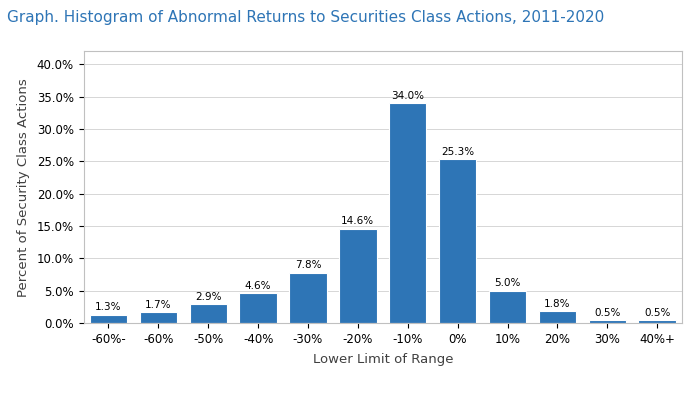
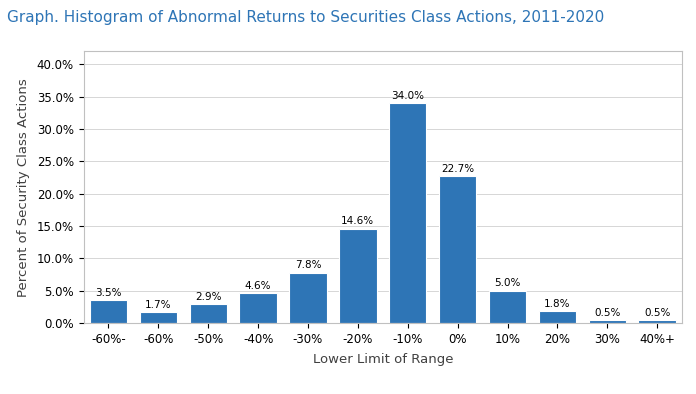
-60%-: 1.3% -> 3.5%
0%: 25.3% -> 22.7%
